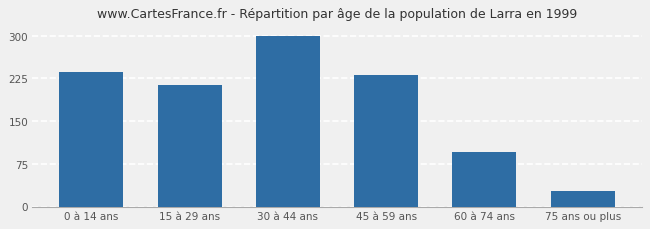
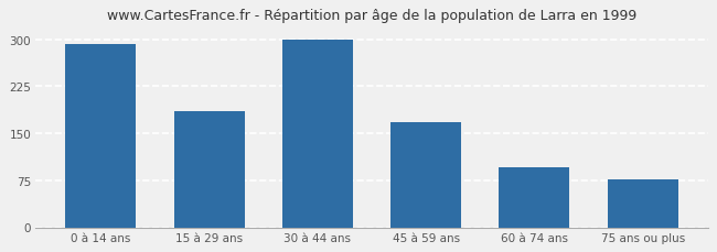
0 à 14 ans: 237 -> 292
15 à 29 ans: 213 -> 186
45 à 59 ans: 231 -> 168
75 ans ou plus: 28 -> 76
